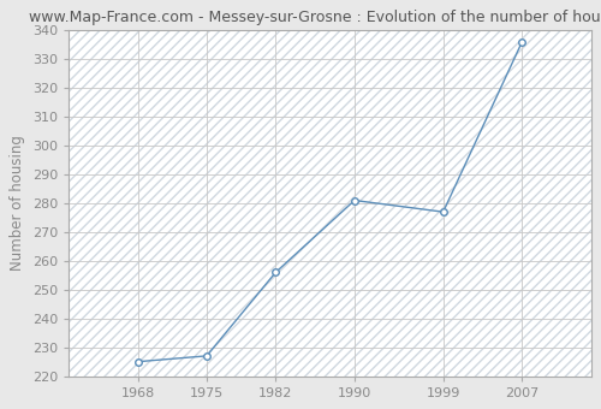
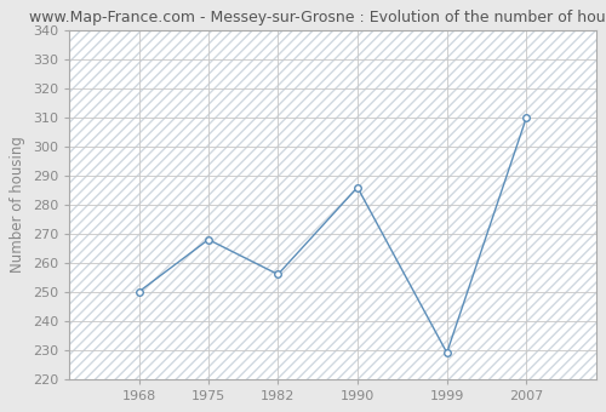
1968: 225 -> 250
1975: 227 -> 268
1990: 281 -> 286
1999: 277 -> 229
2007: 336 -> 310
